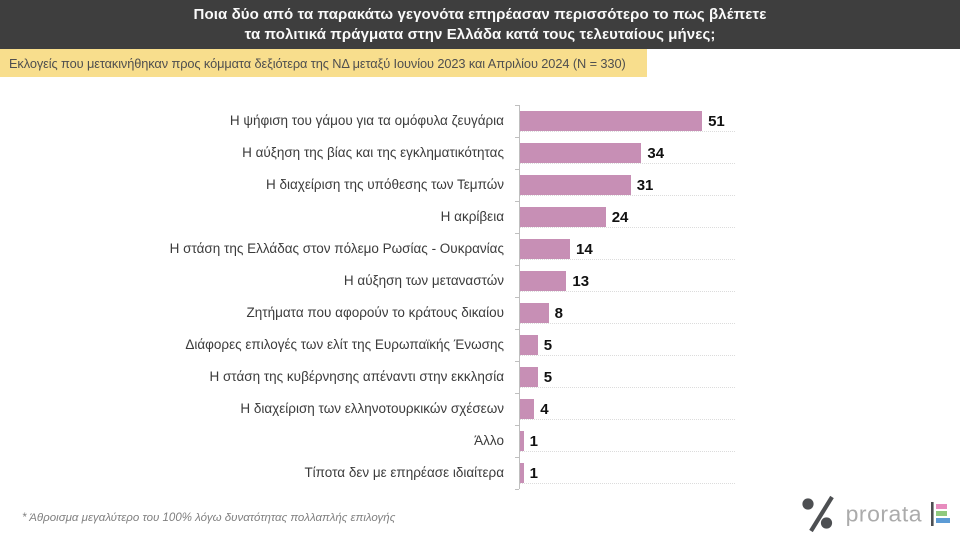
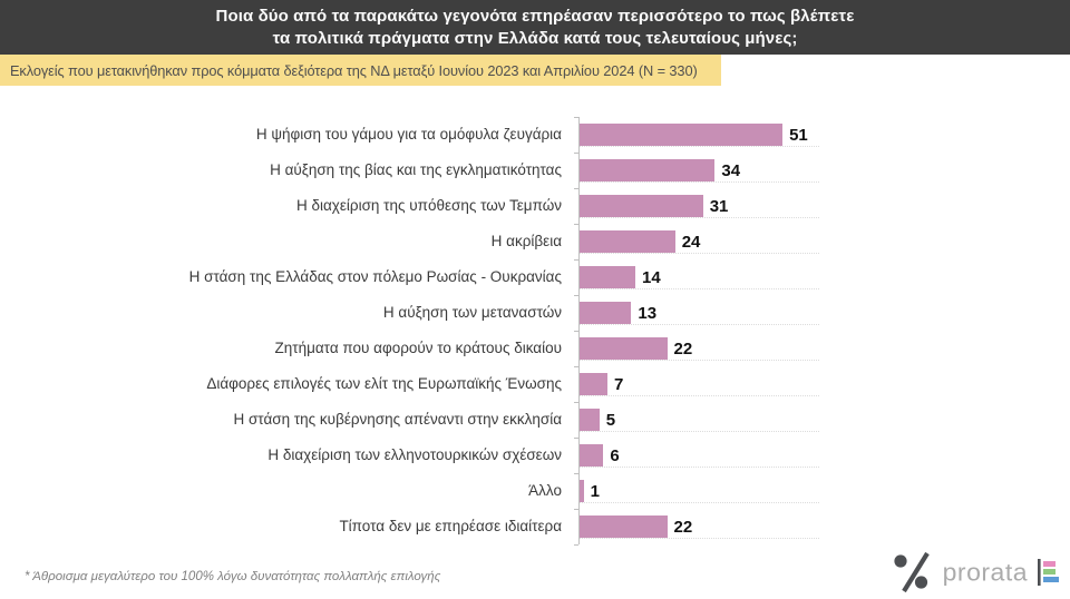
Ζητήματα που αφορούν το κράτους δικαίου: 8 -> 22
Διάφορες επιλογές των ελίτ της Ευρωπαϊκής Ένωσης: 5 -> 7
Η διαχείριση των ελληνοτουρκικών σχέσεων: 4 -> 6
Τίποτα δεν με επηρέασε ιδιαίτερα: 1 -> 22
